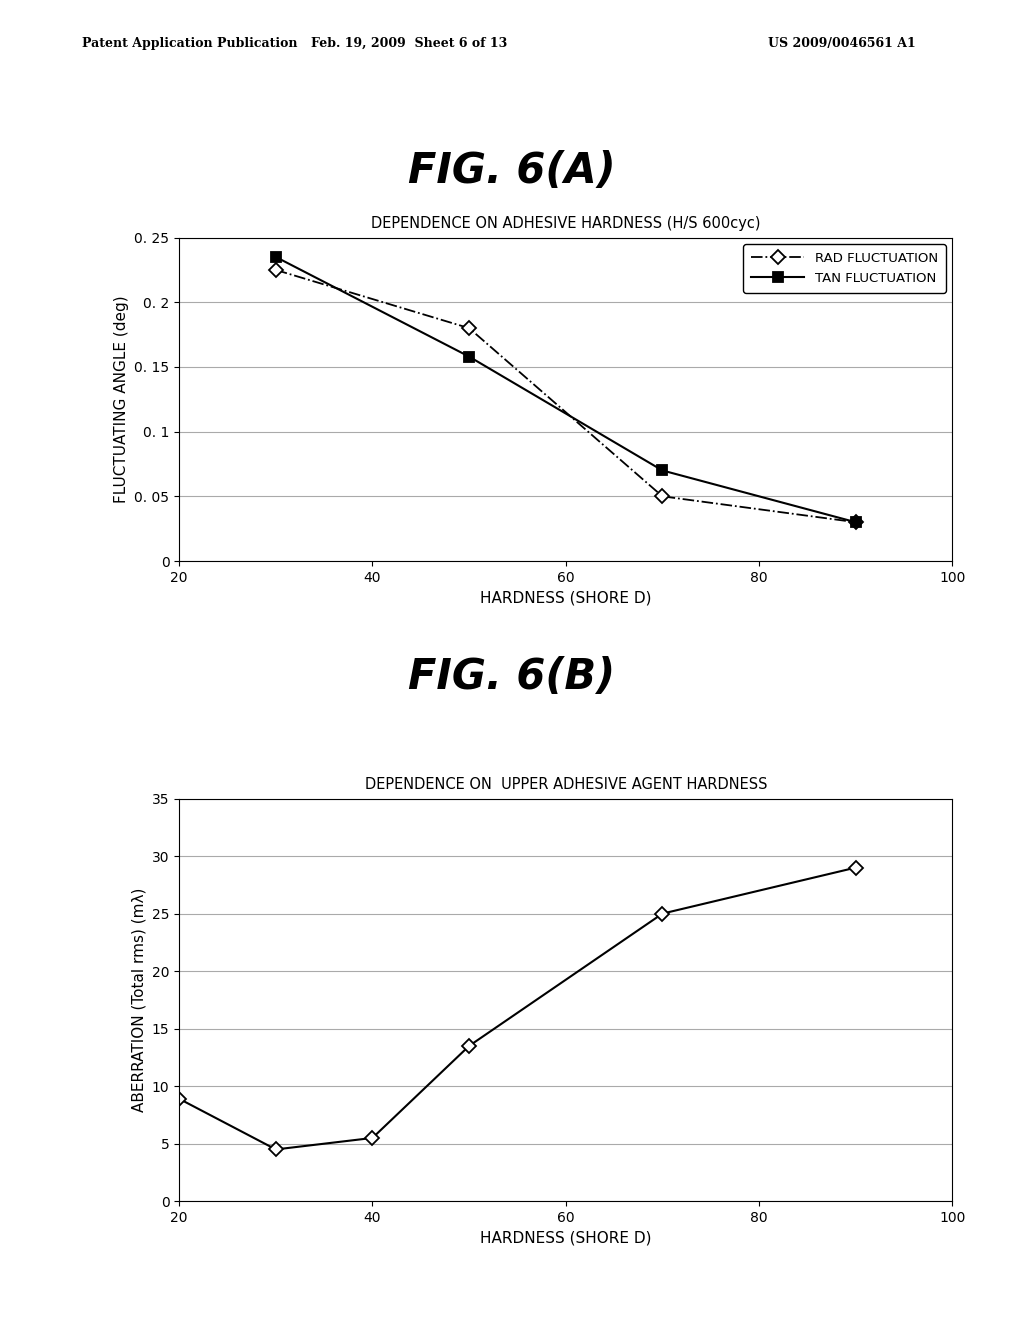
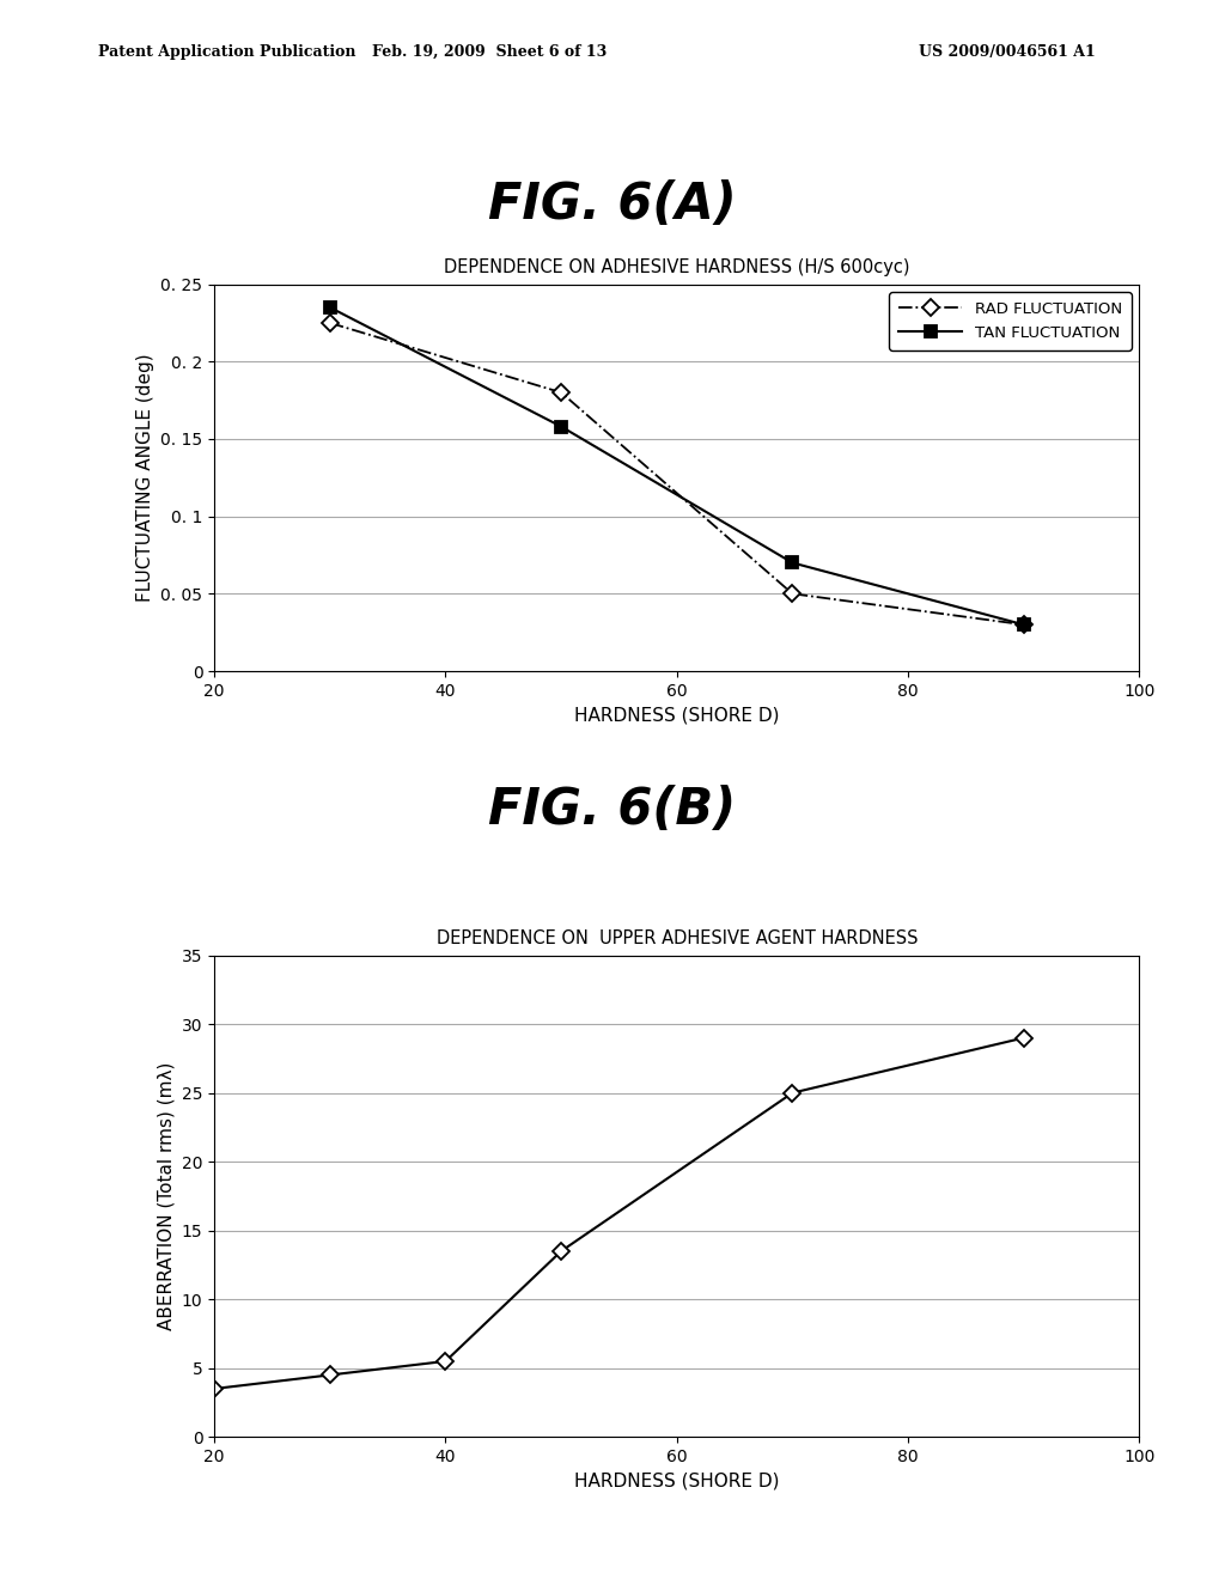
DEPENDENCE ON UPPER ADHESIVE AGENT HARDNESS/20: 8.9 -> 3.5
